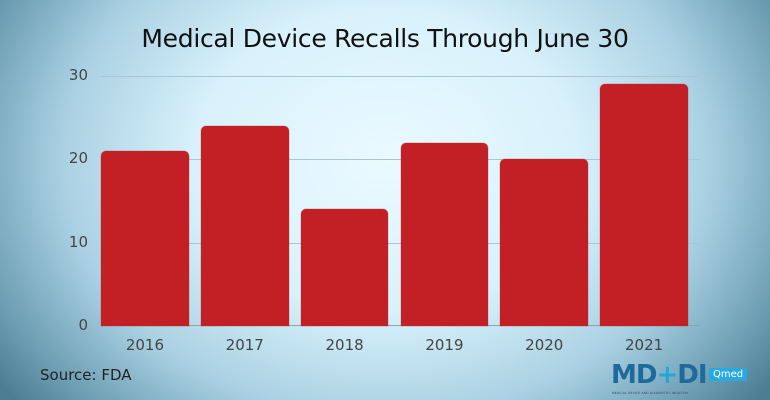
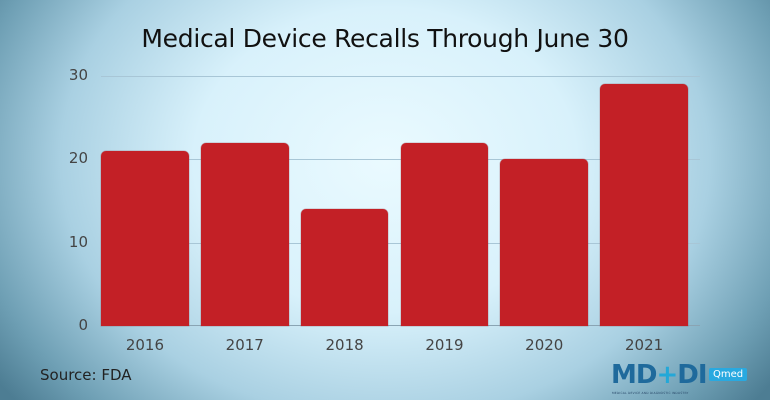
2017: 24 -> 22
